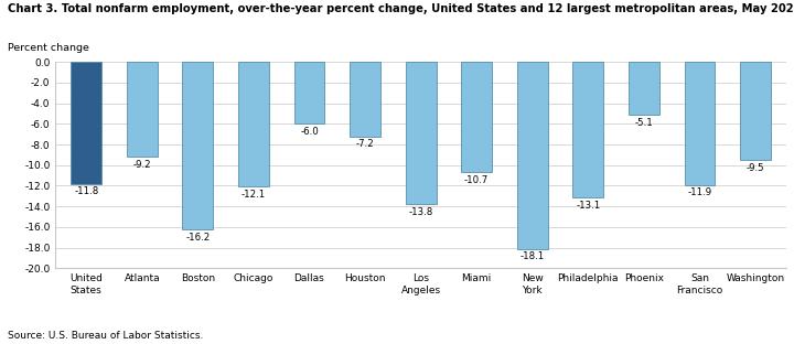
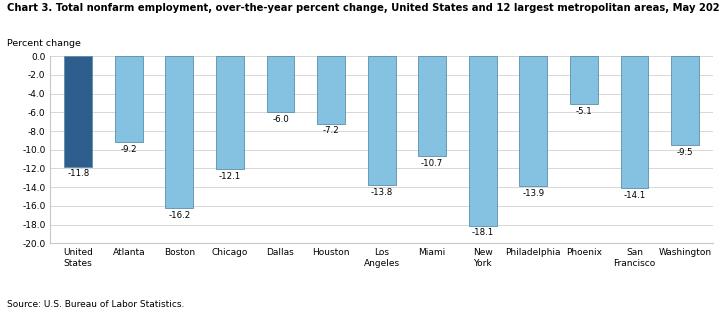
Philadelphia: -13.1 -> -13.9
San Francisco: -11.9 -> -14.1
